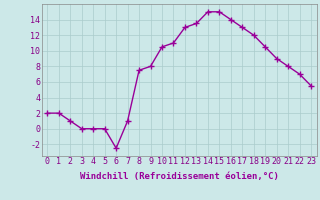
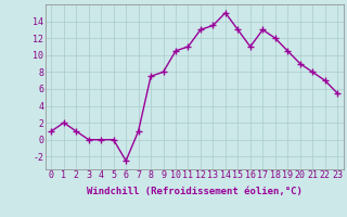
0: 2.0 -> 1.0
15: 15.0 -> 13.0
16: 14.0 -> 11.0
